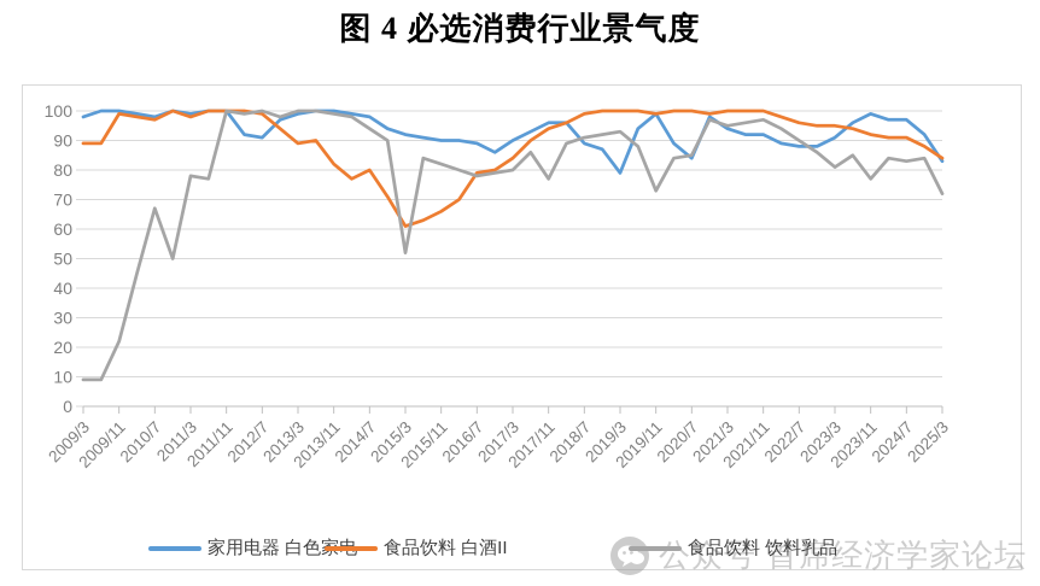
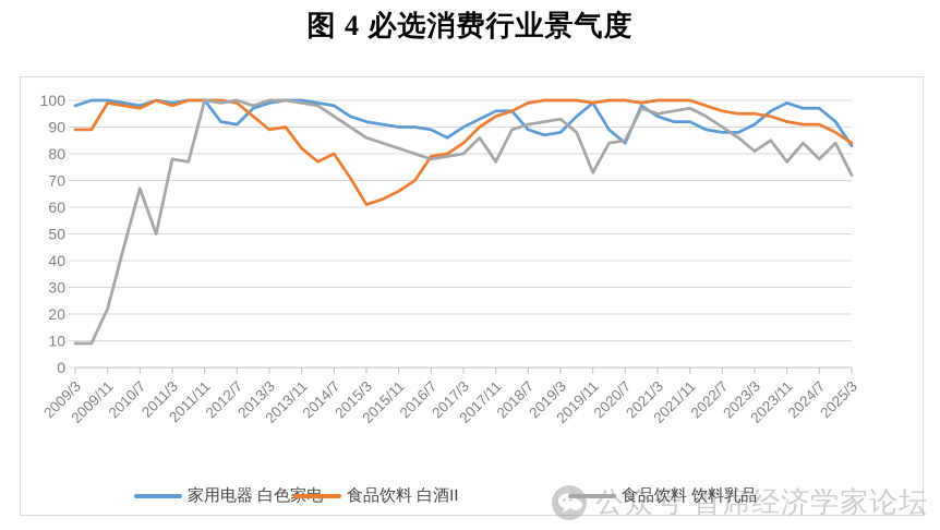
食品饮料 饮料乳品/2015/3: 52 -> 86
家用电器 白色家电/2019/3: 79 -> 88
食品饮料 饮料乳品/2024/7: 83 -> 78
